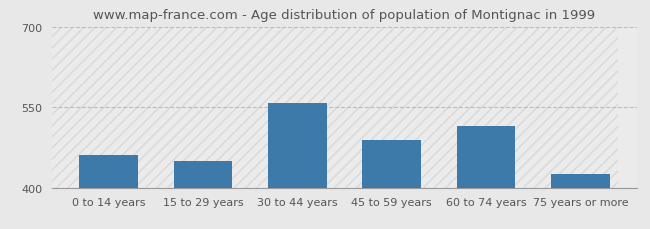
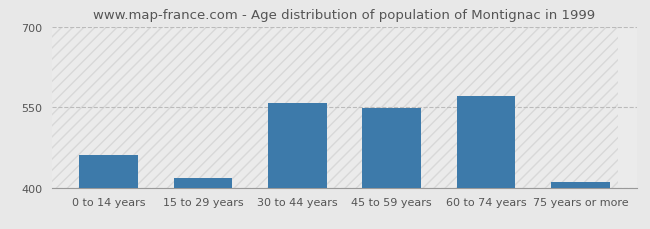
15 to 29 years: 450 -> 418
45 to 59 years: 488 -> 548
60 to 74 years: 514 -> 570
75 years or more: 426 -> 410
